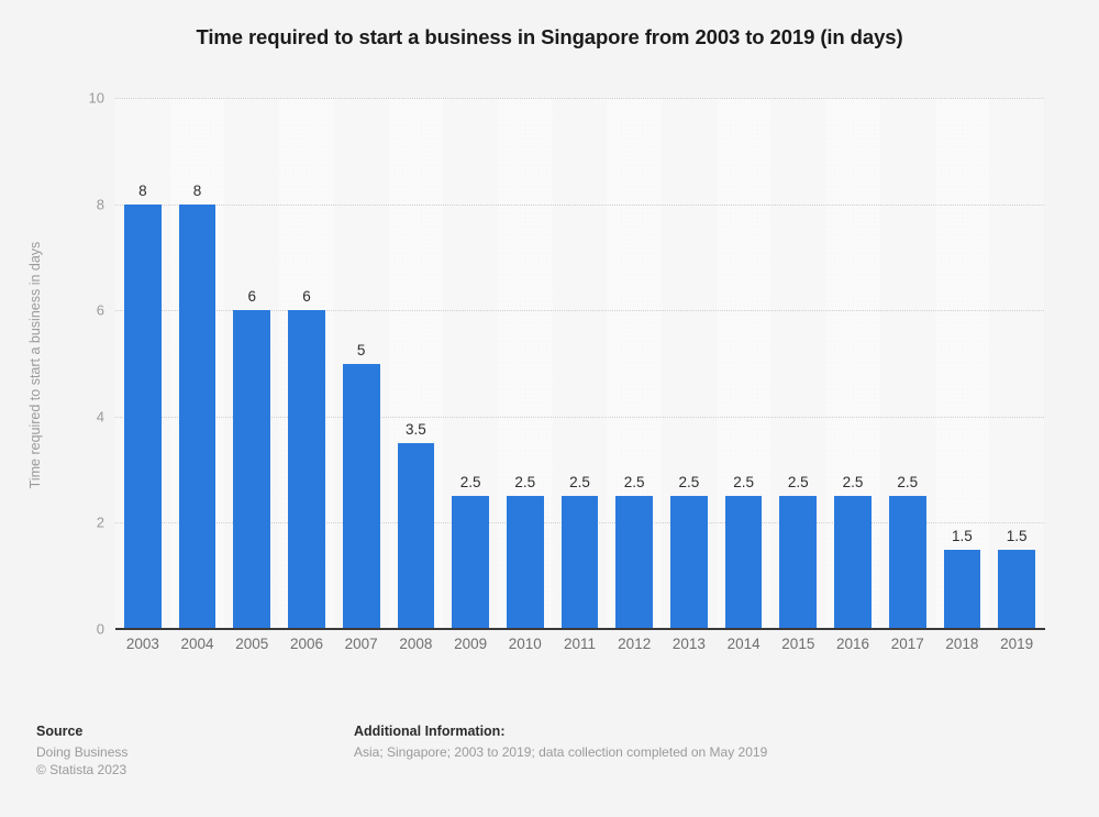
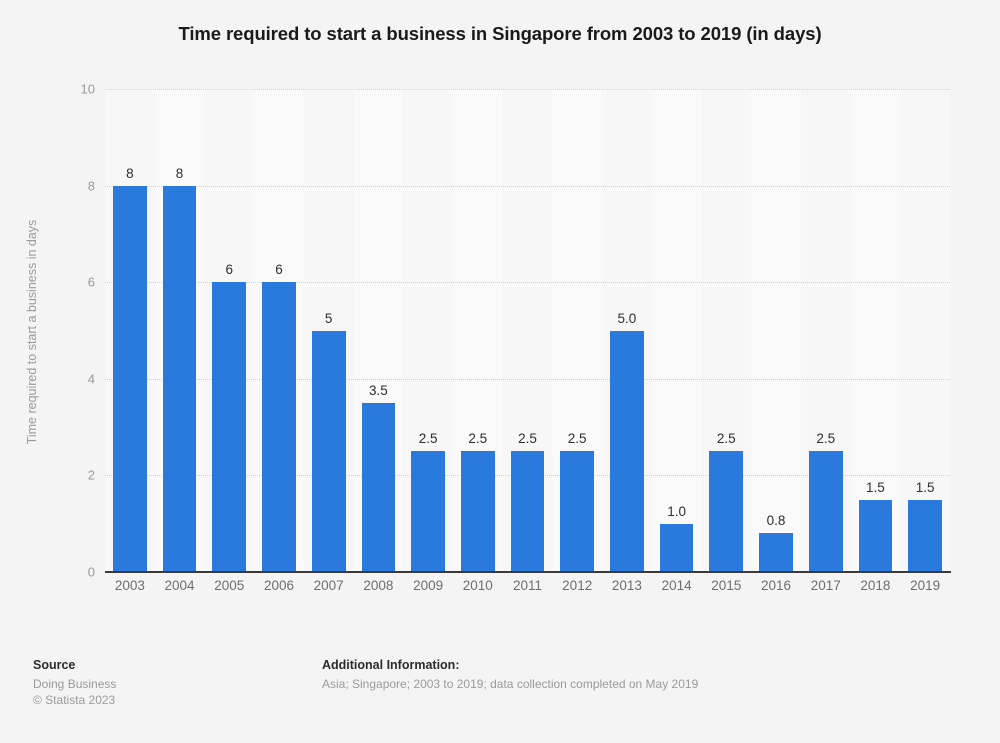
2013: 2.5 -> 5.0
2014: 2.5 -> 1.0
2016: 2.5 -> 0.8
